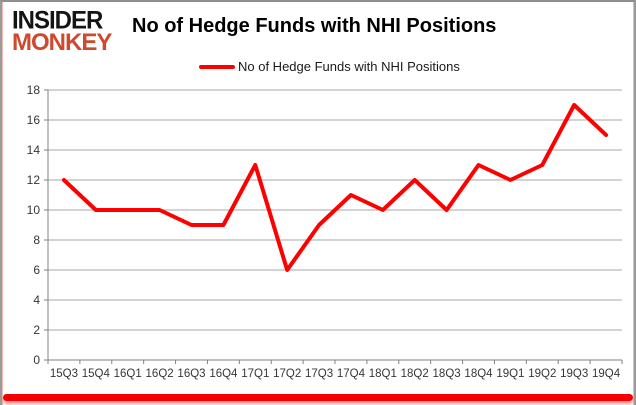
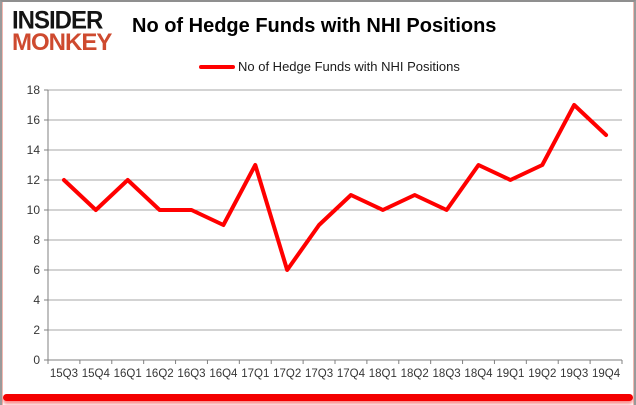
16Q1: 10 -> 12
16Q3: 9 -> 10
18Q2: 12 -> 11
